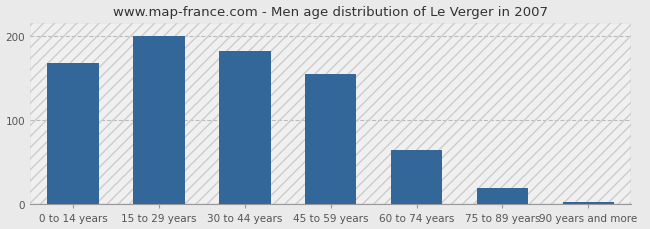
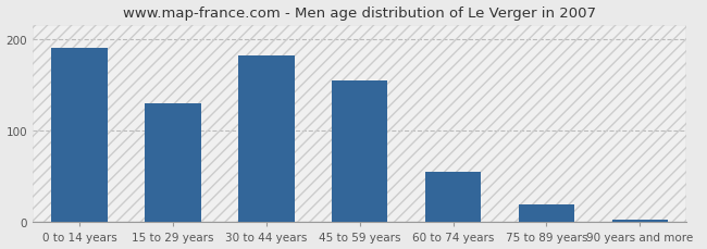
0 to 14 years: 168 -> 190
15 to 29 years: 200 -> 130
60 to 74 years: 64 -> 55
